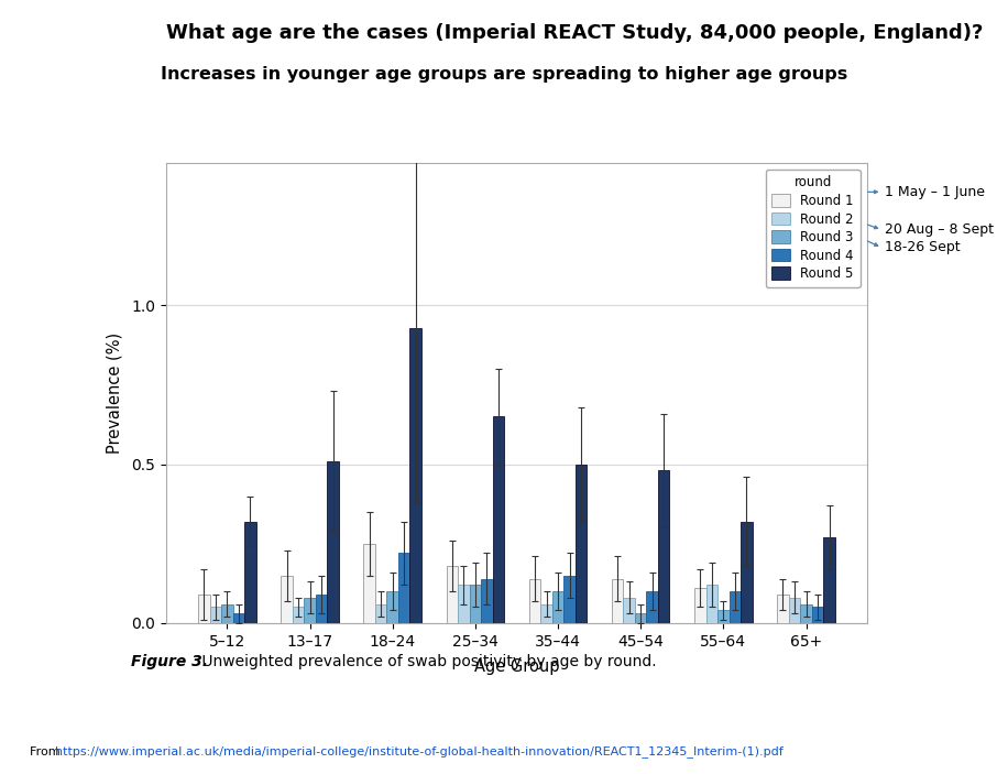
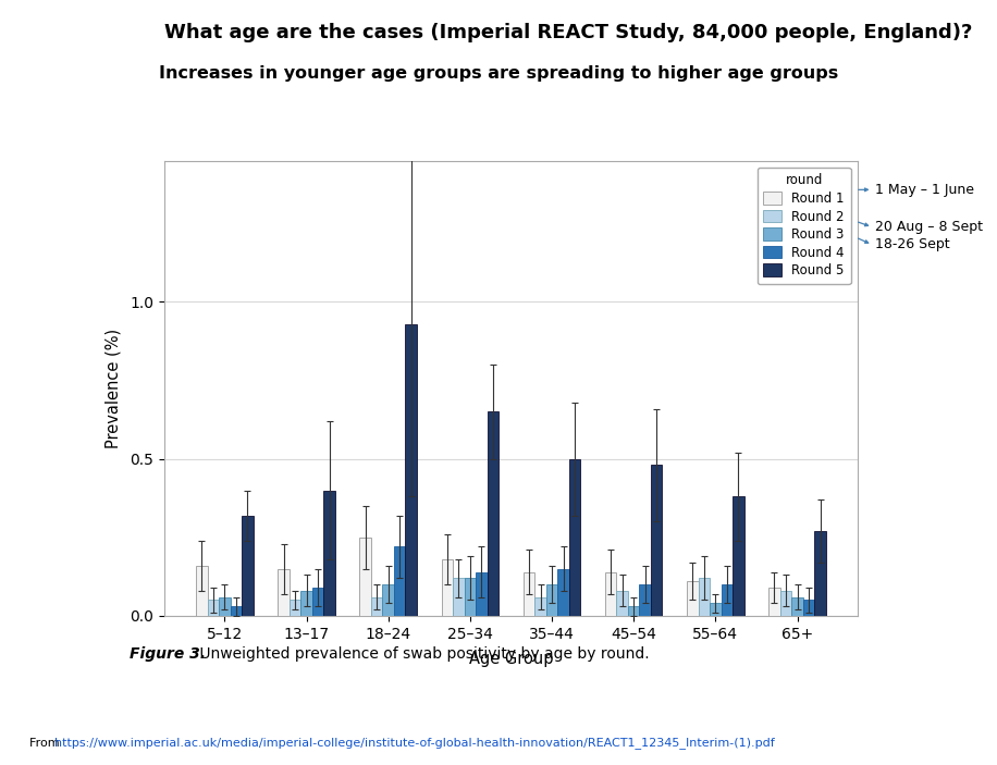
Round 1/5–12: 0.09 -> 0.16
Round 5/13–17: 0.51 -> 0.40
Round 5/55–64: 0.32 -> 0.38
